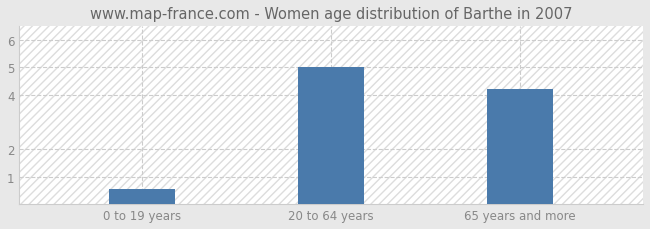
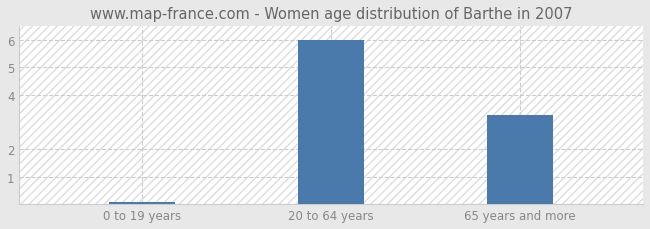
0 to 19 years: 0.55 -> 0.08
20 to 64 years: 5.00 -> 6.00
65 years and more: 4.20 -> 3.25
